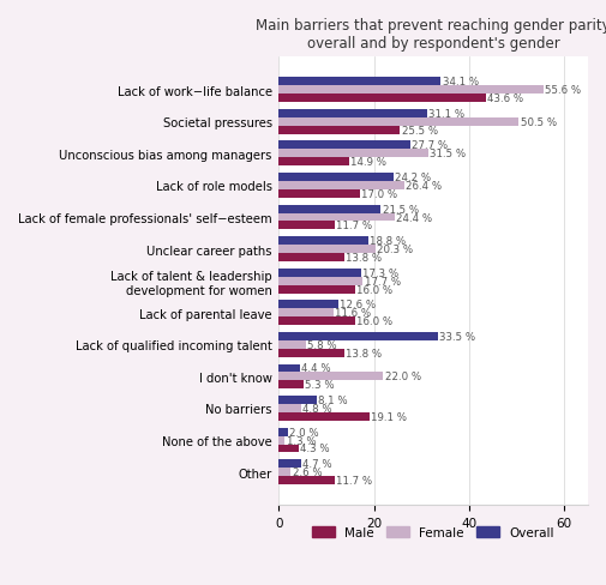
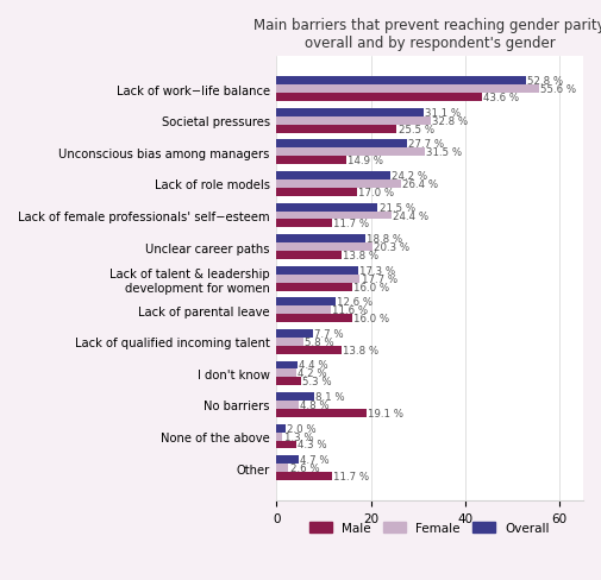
Overall/Lack of work−life balance: 34.1 -> 52.8
Female/Societal pressures: 50.5 -> 32.8
Overall/Lack of qualified incoming talent: 33.5 -> 7.7
Female/I don't know: 22.0 -> 4.2
